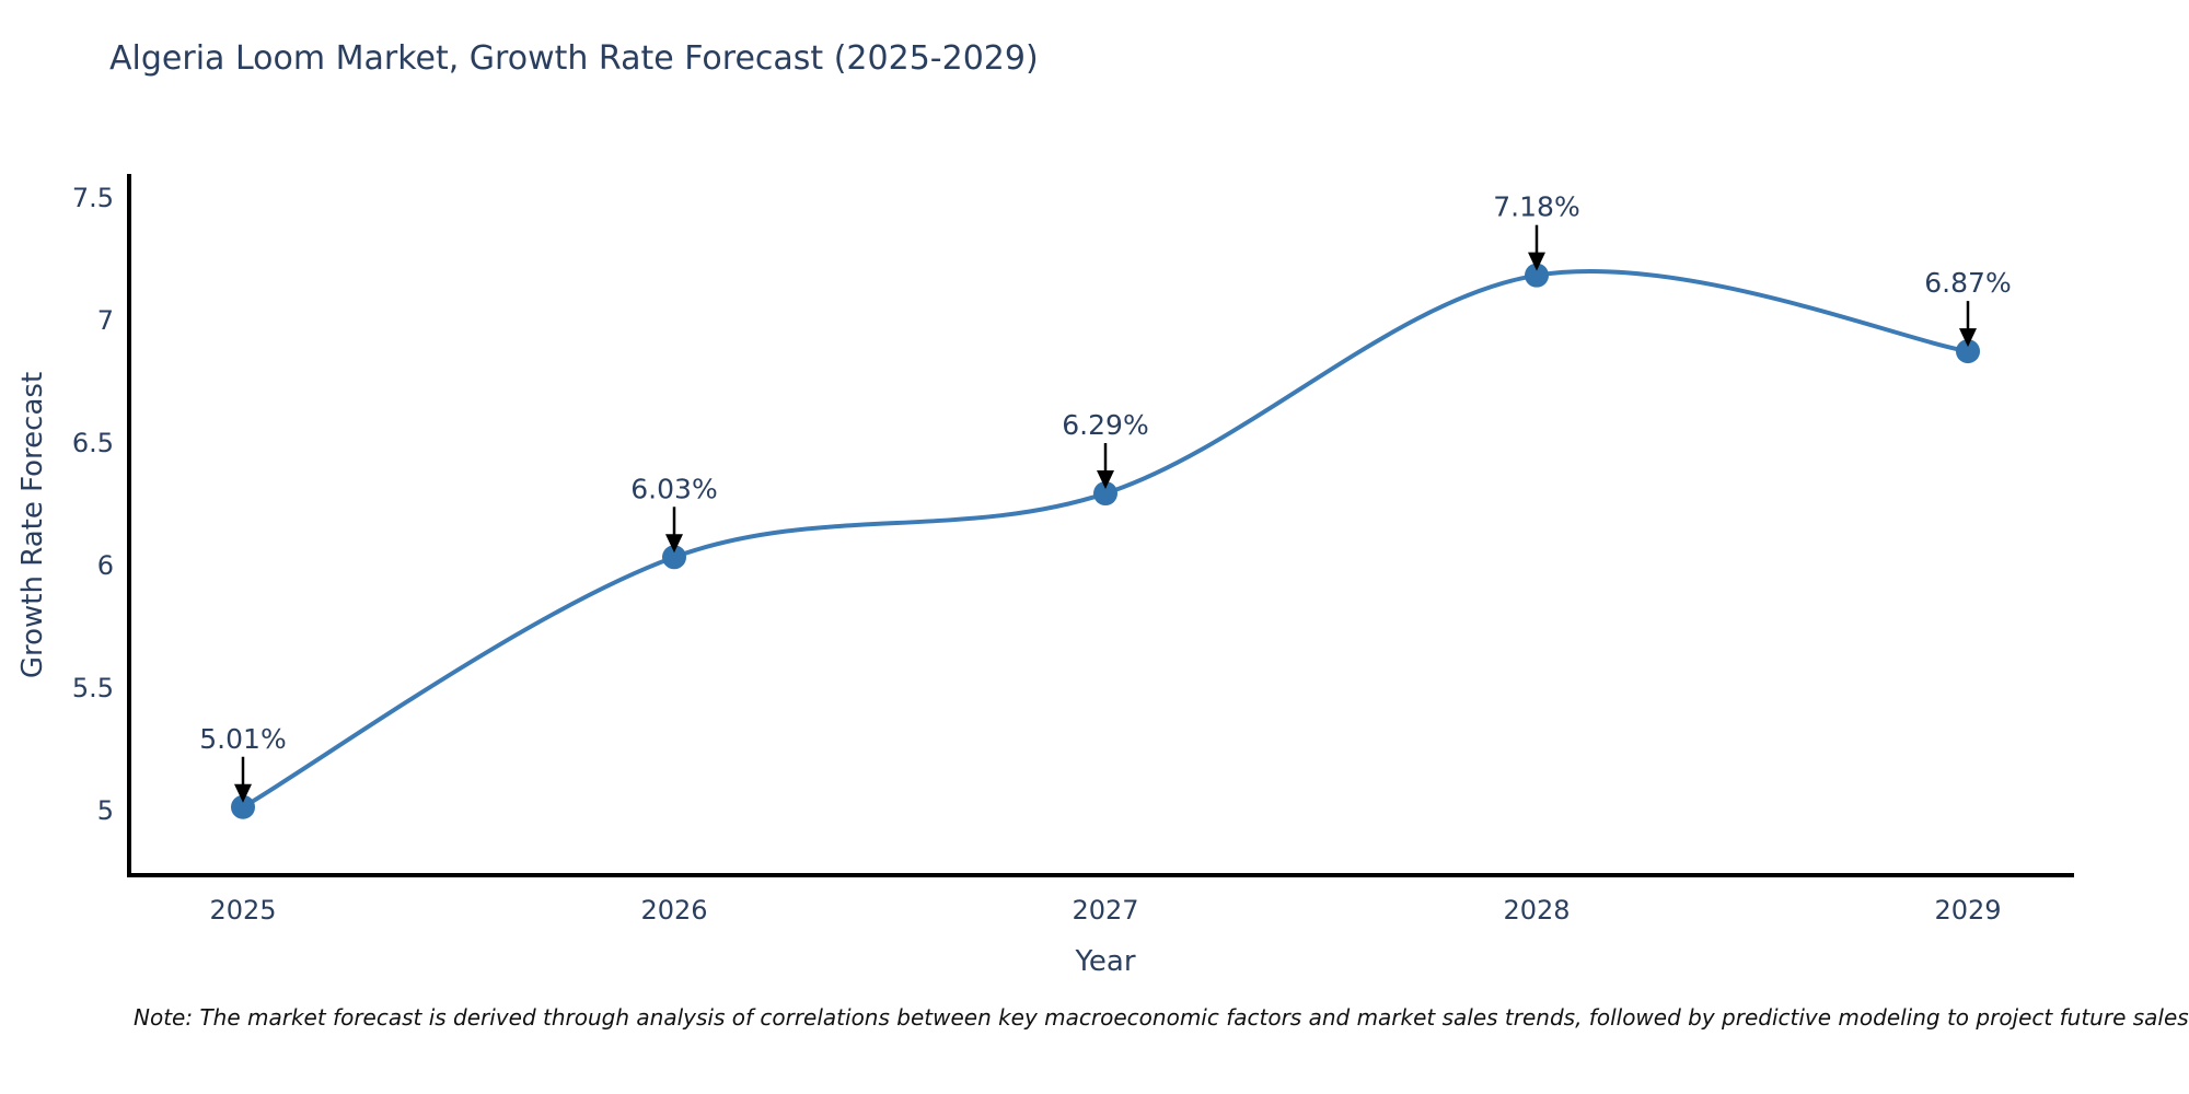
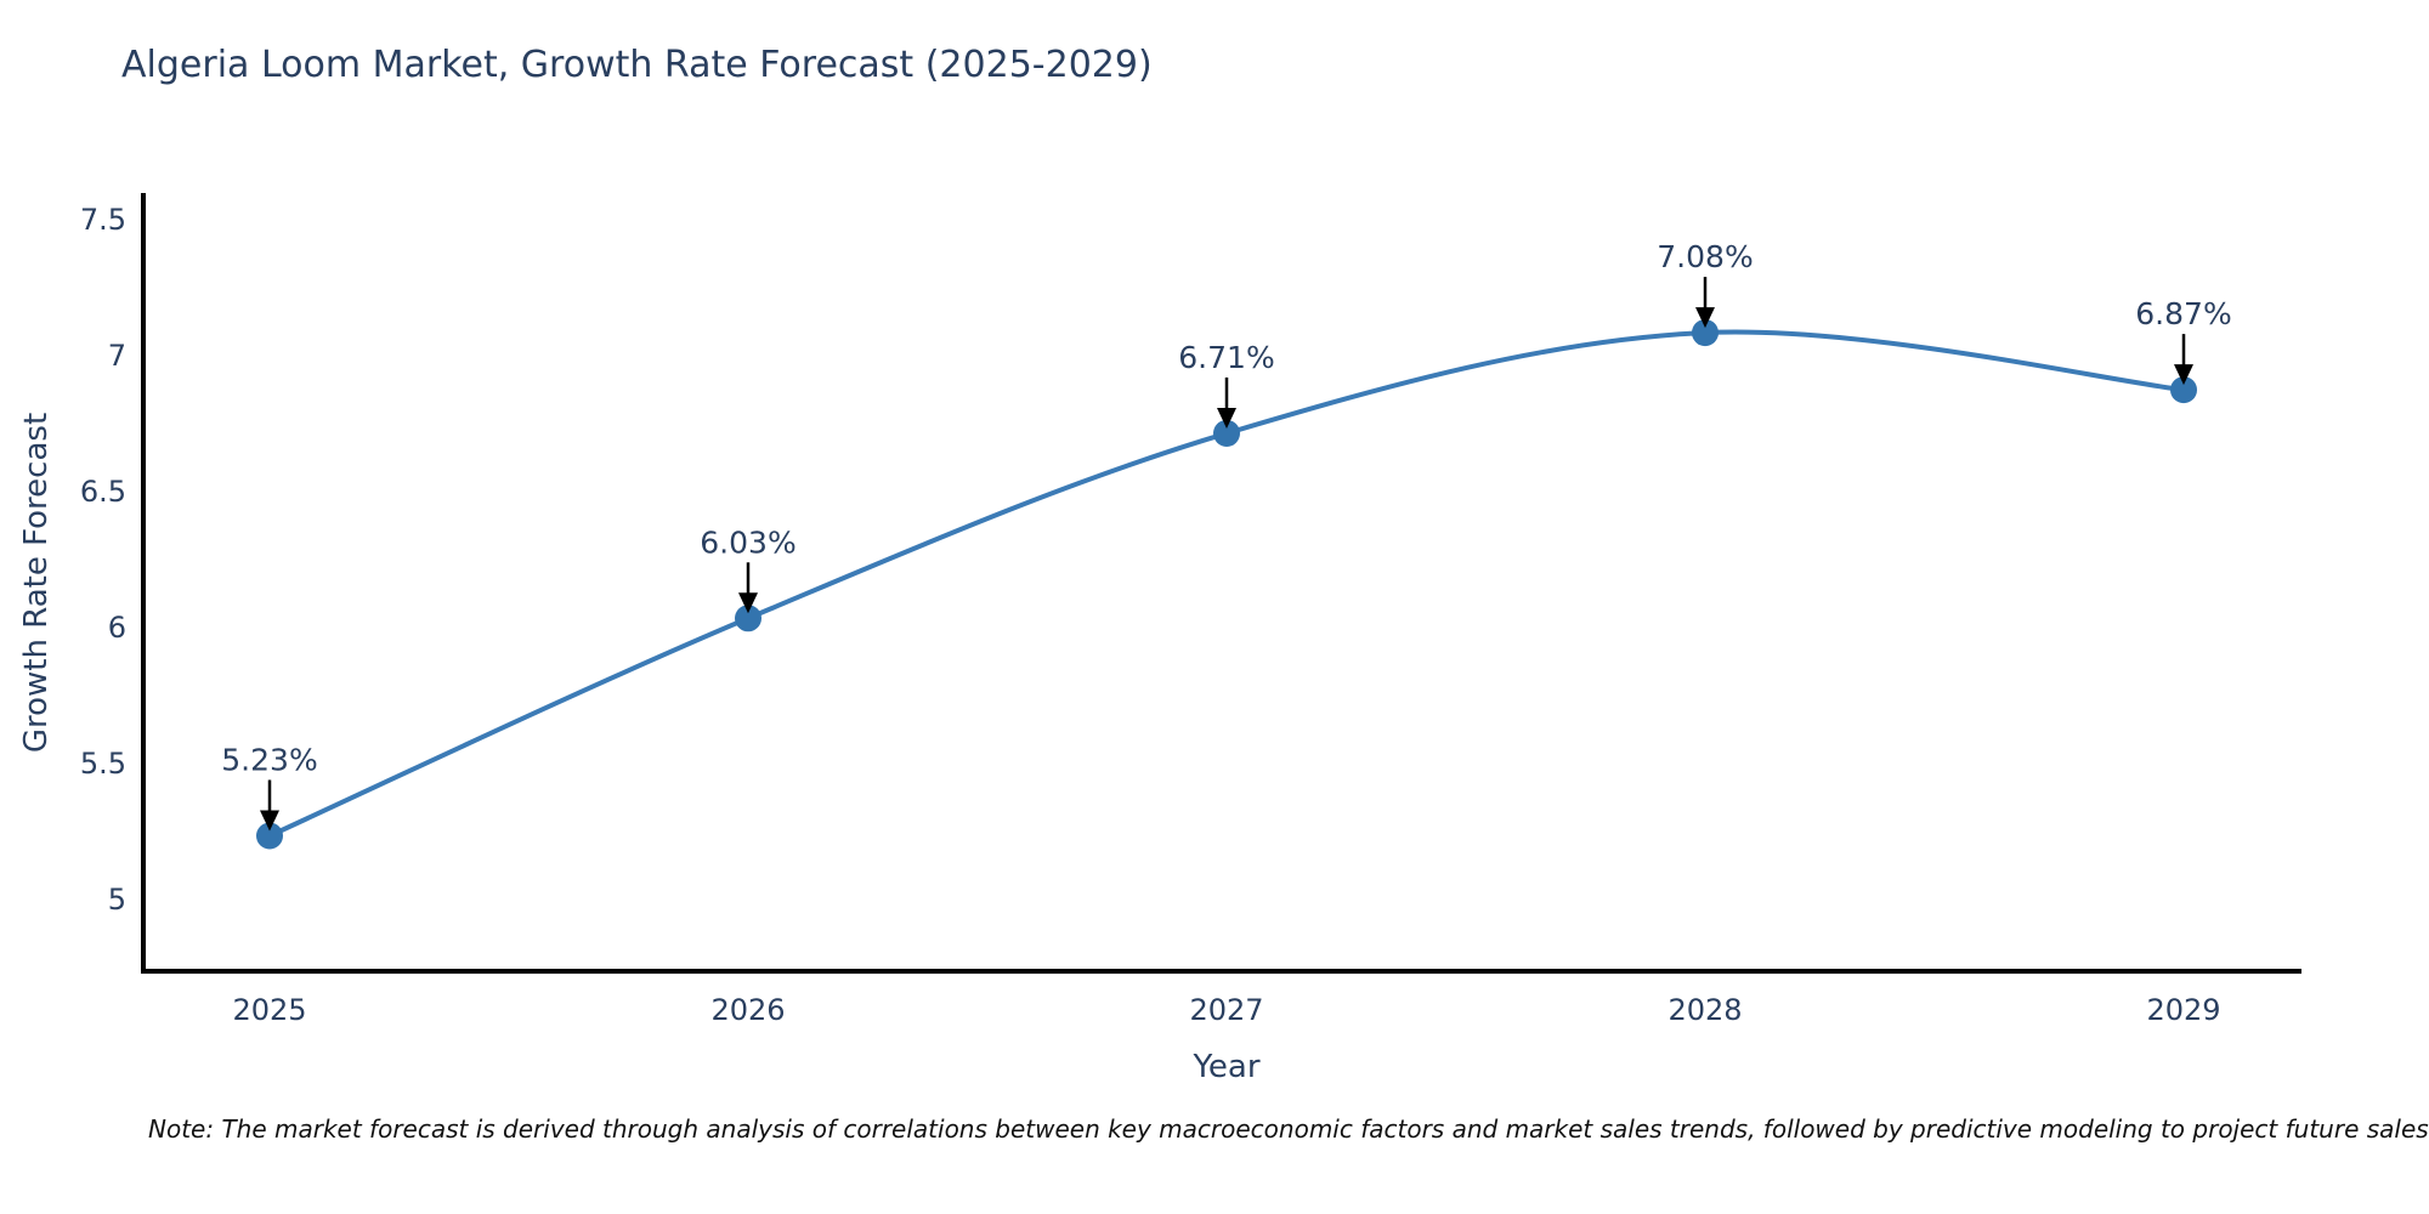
2025: 5.01% -> 5.23%
2027: 6.29% -> 6.71%
2028: 7.18% -> 7.08%
